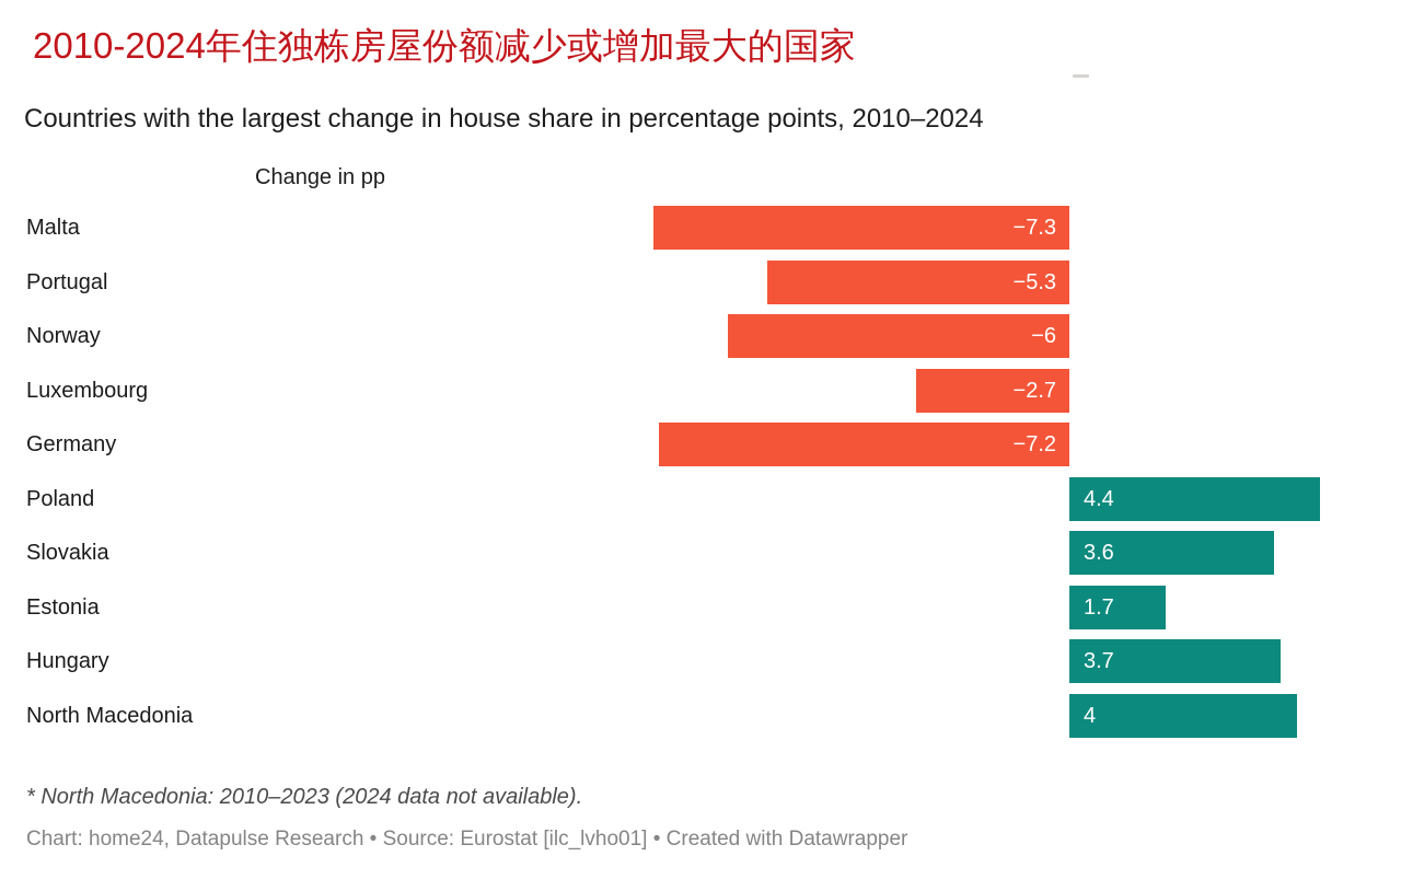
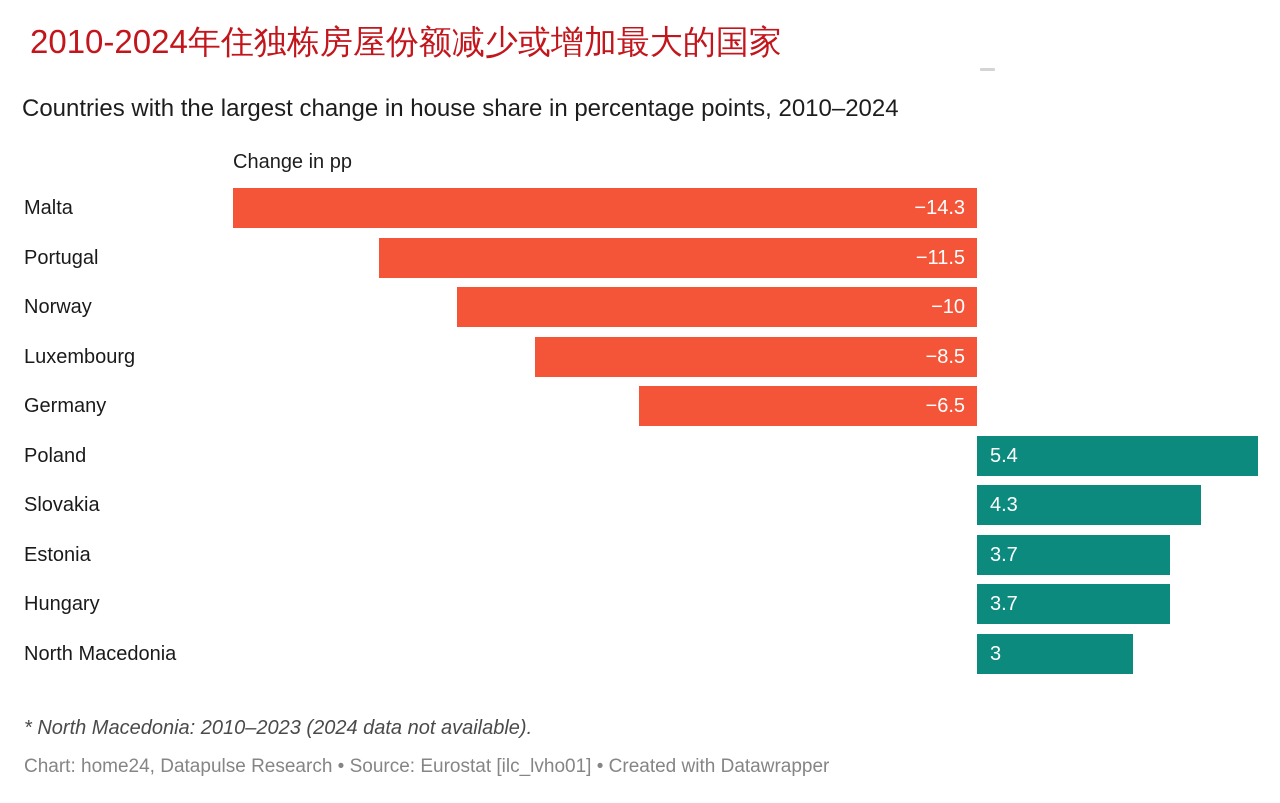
Malta: −7.3 -> −14.3
Portugal: −5.3 -> −11.5
Norway: −6 -> −10
Luxembourg: −2.7 -> −8.5
Germany: −7.2 -> −6.5
Poland: 4.4 -> 5.4
Slovakia: 3.6 -> 4.3
Estonia: 1.7 -> 3.7
North Macedonia: 4 -> 3
